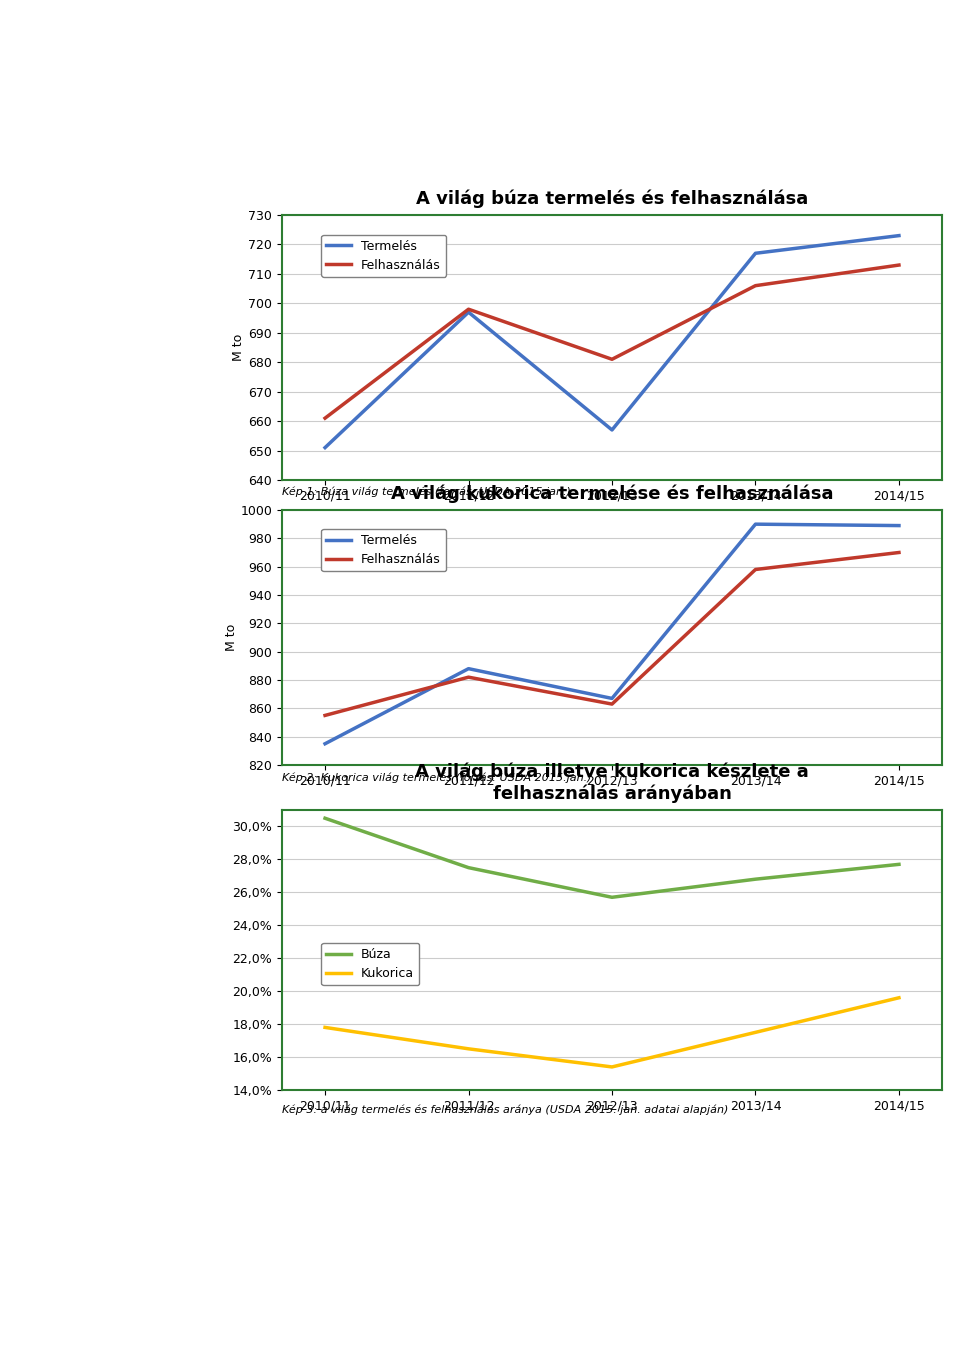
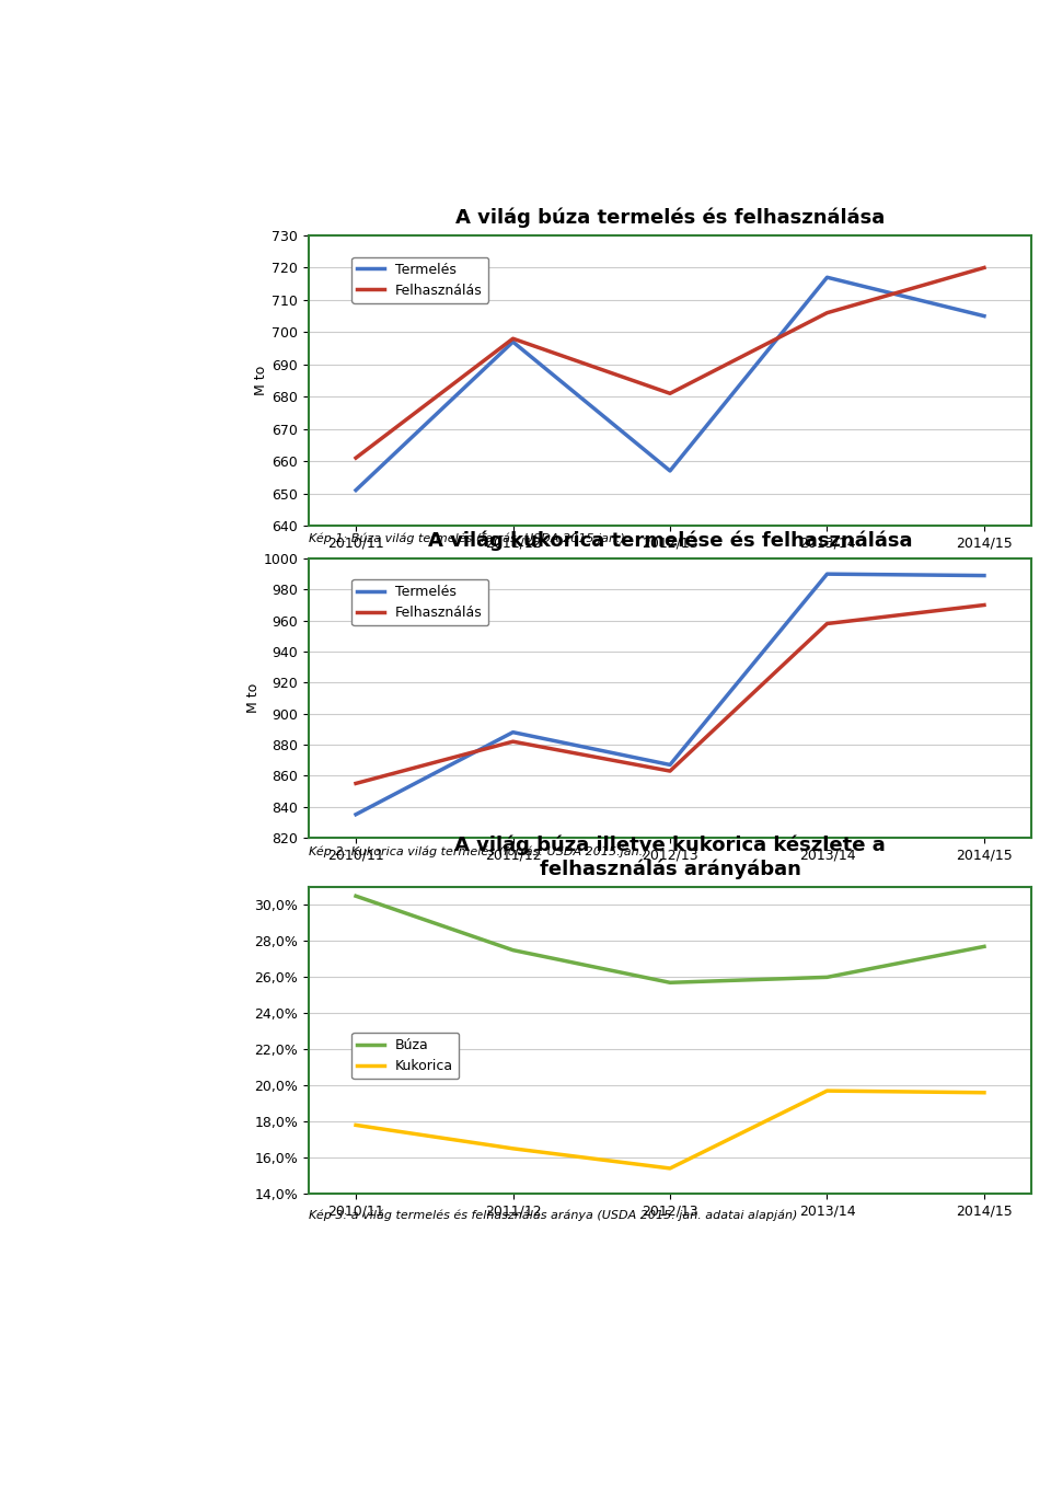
A világ búza termelés és felhasználása/Termelés/2014/15: 723 -> 705
A világ búza termelés és felhasználása/Felhasználás/2014/15: 713 -> 720
Búza/2013/14: 26,8% -> 26,0%
Kukorica/2013/14: 17,5% -> 19,7%
